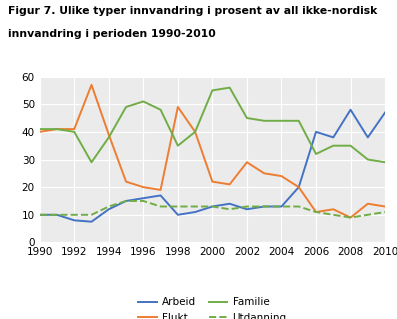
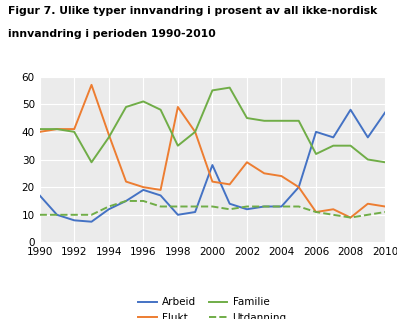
Arbeid/1990: 10.0 -> 17.0
Arbeid/1996: 16.0 -> 19.0
Arbeid/2000: 13.0 -> 28.0
